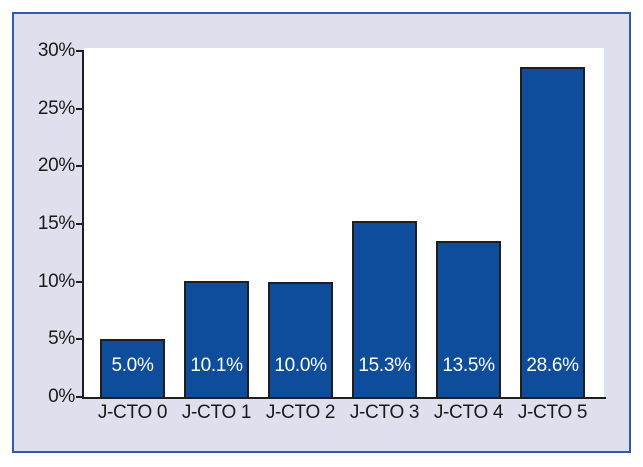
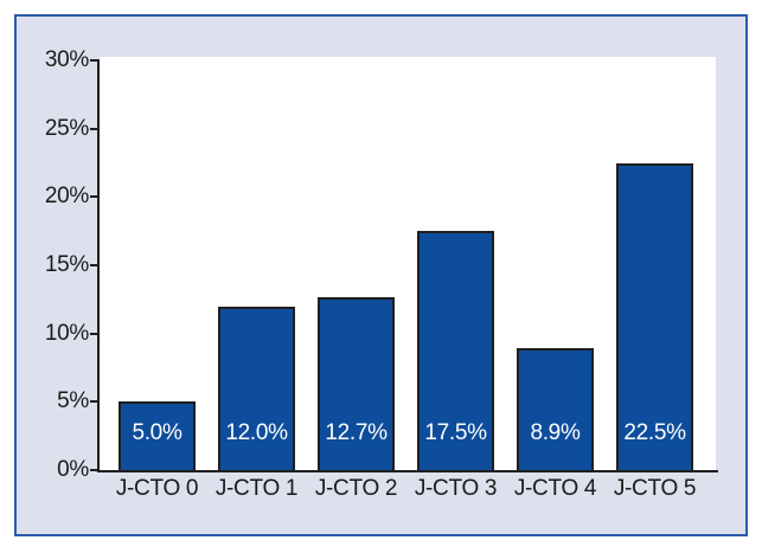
J-CTO 1: 10.1% -> 12.0%
J-CTO 2: 10.0% -> 12.7%
J-CTO 3: 15.3% -> 17.5%
J-CTO 4: 13.5% -> 8.9%
J-CTO 5: 28.6% -> 22.5%
